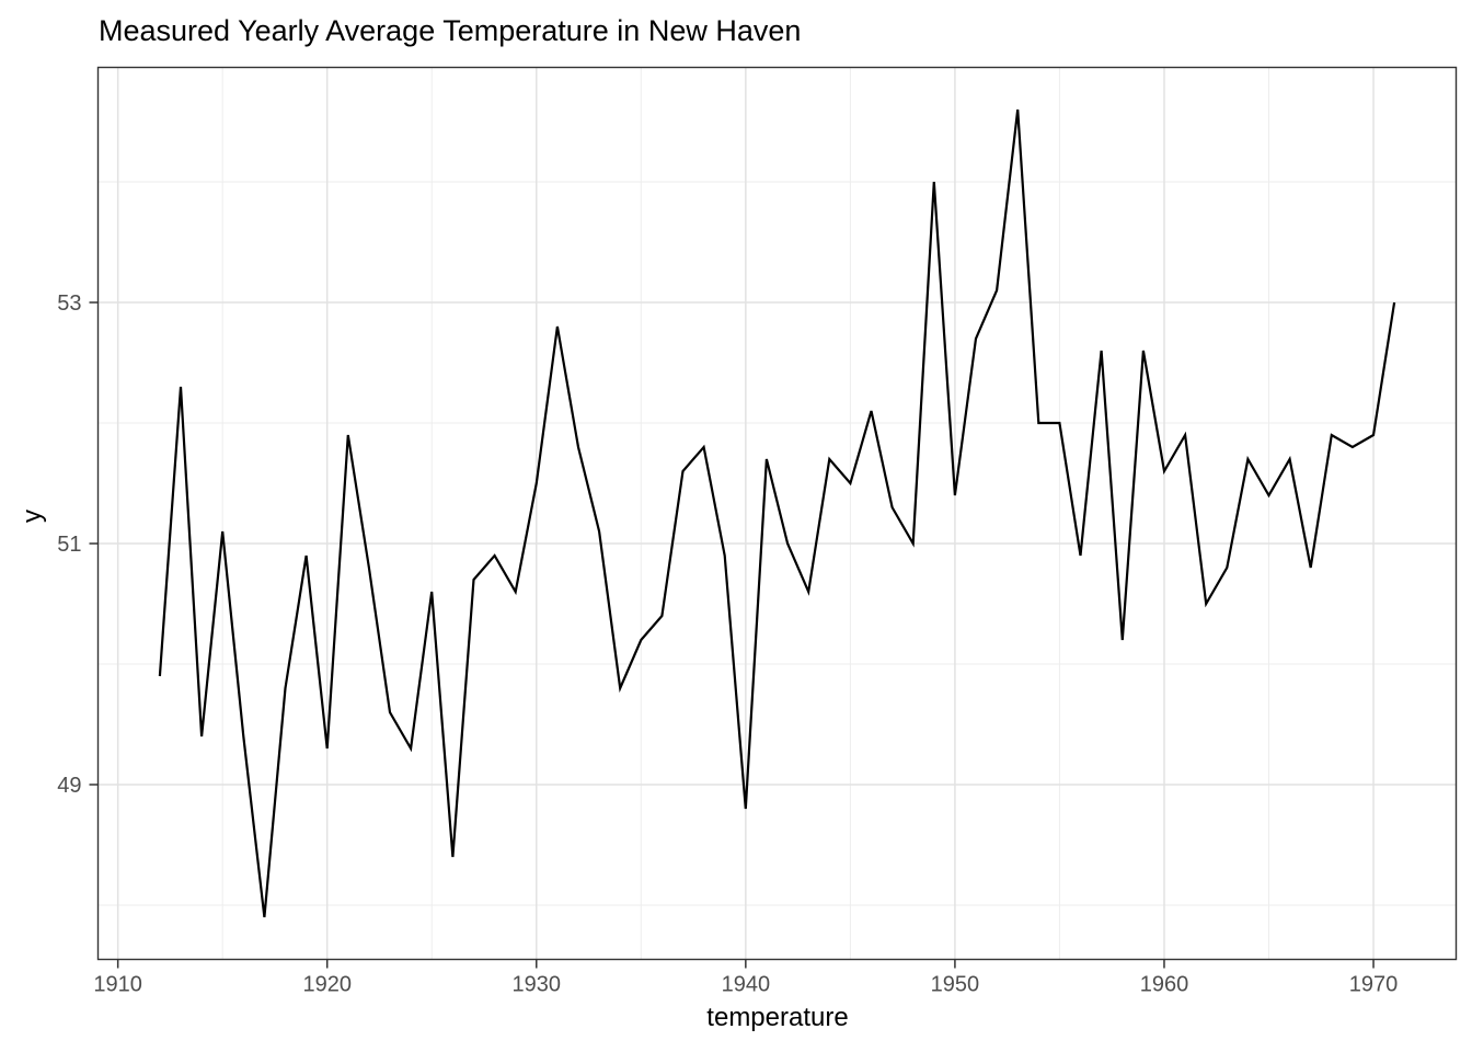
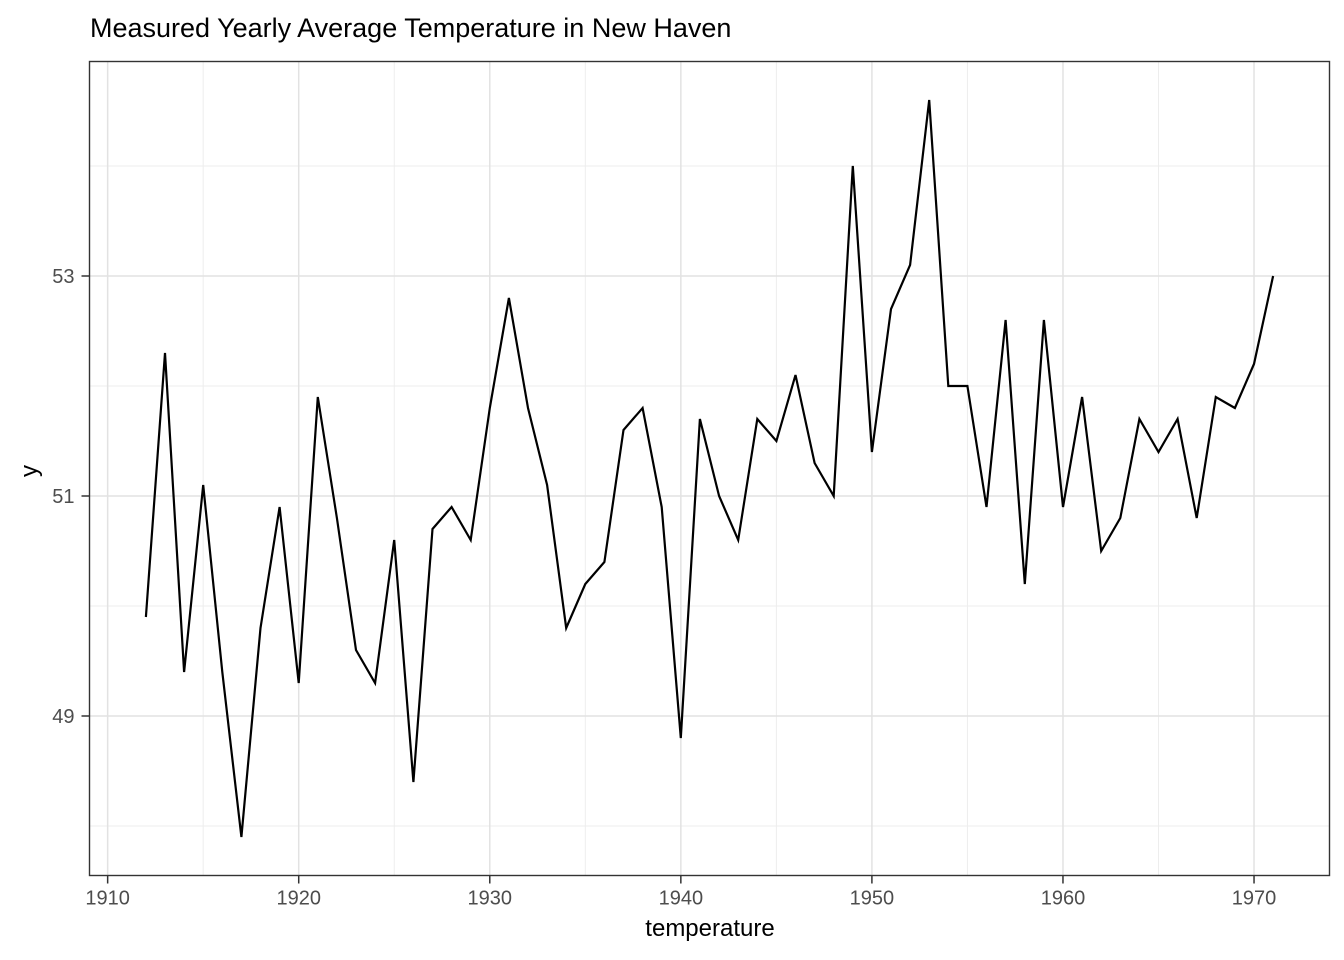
1930: 51.5 -> 51.8
1960: 51.6 -> 50.9
1970: 51.9 -> 52.2
